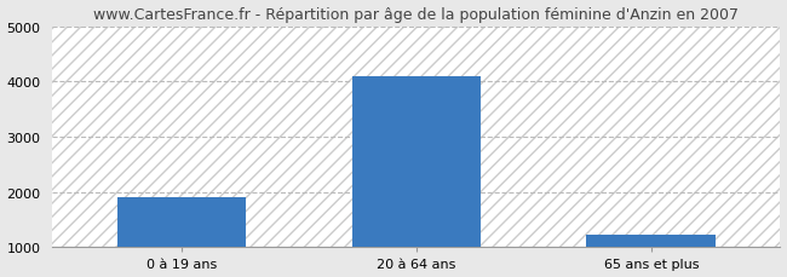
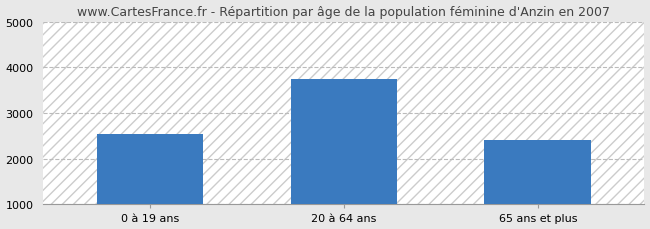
0 à 19 ans: 1900 -> 2550
20 à 64 ans: 4100 -> 3750
65 ans et plus: 1230 -> 2400
